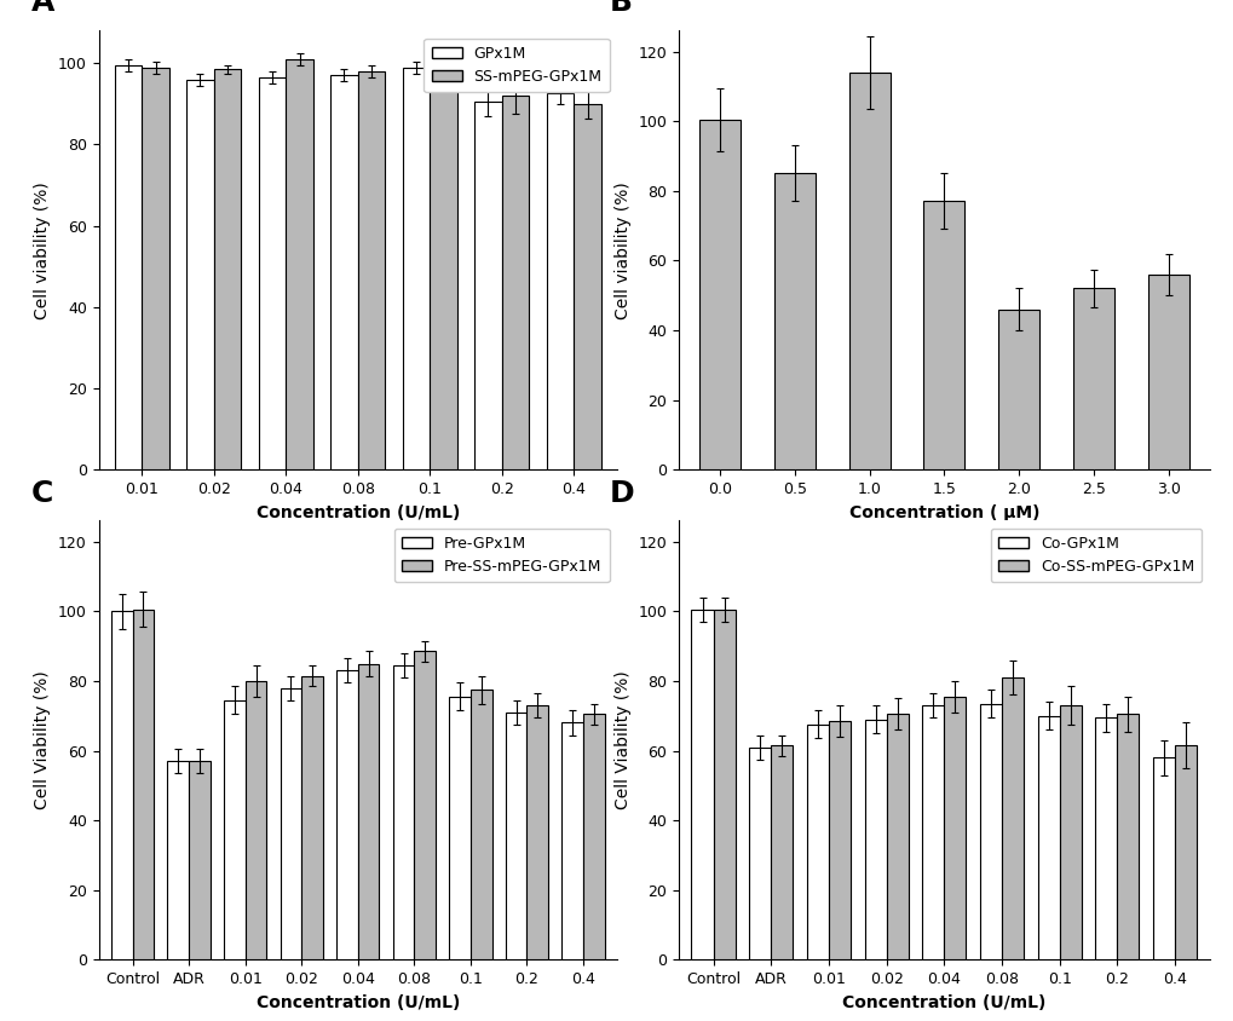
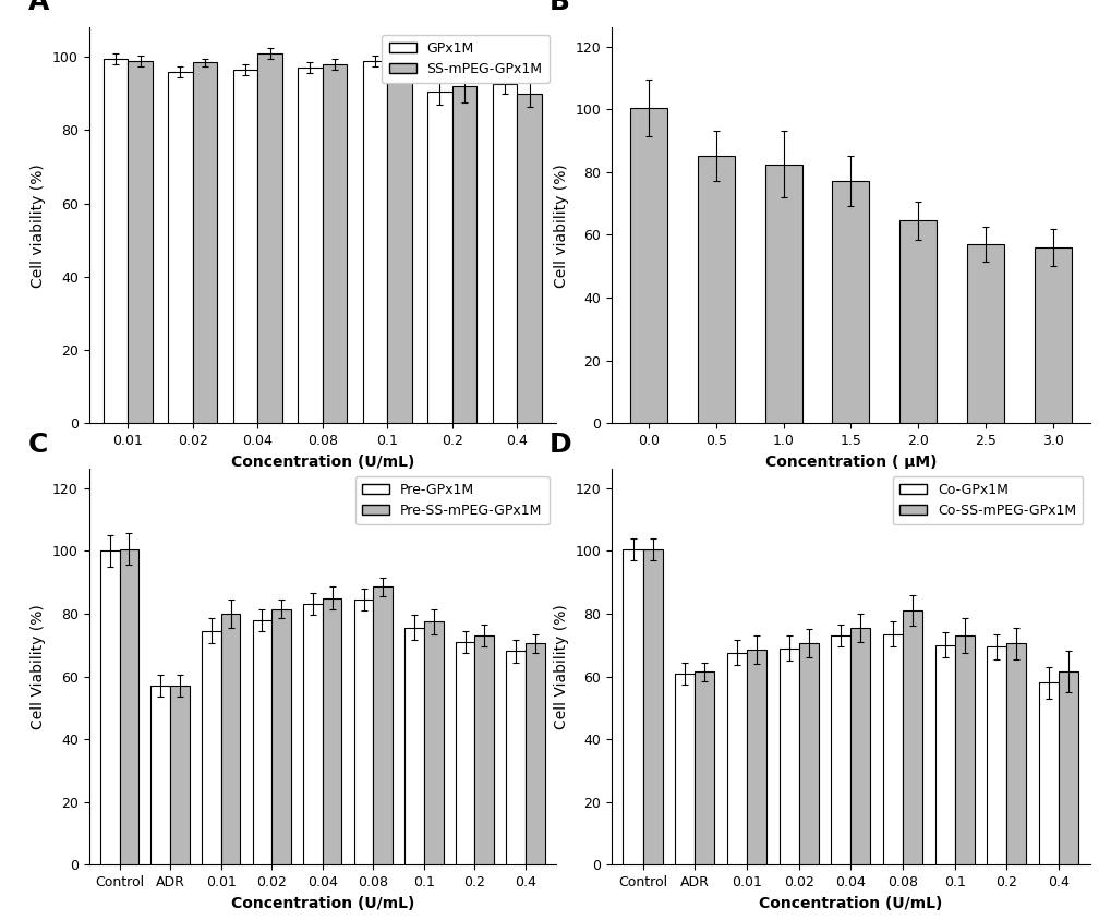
1.0: 114.0 -> 82.5
2.0: 46.0 -> 64.5
2.5: 52.0 -> 57.0
